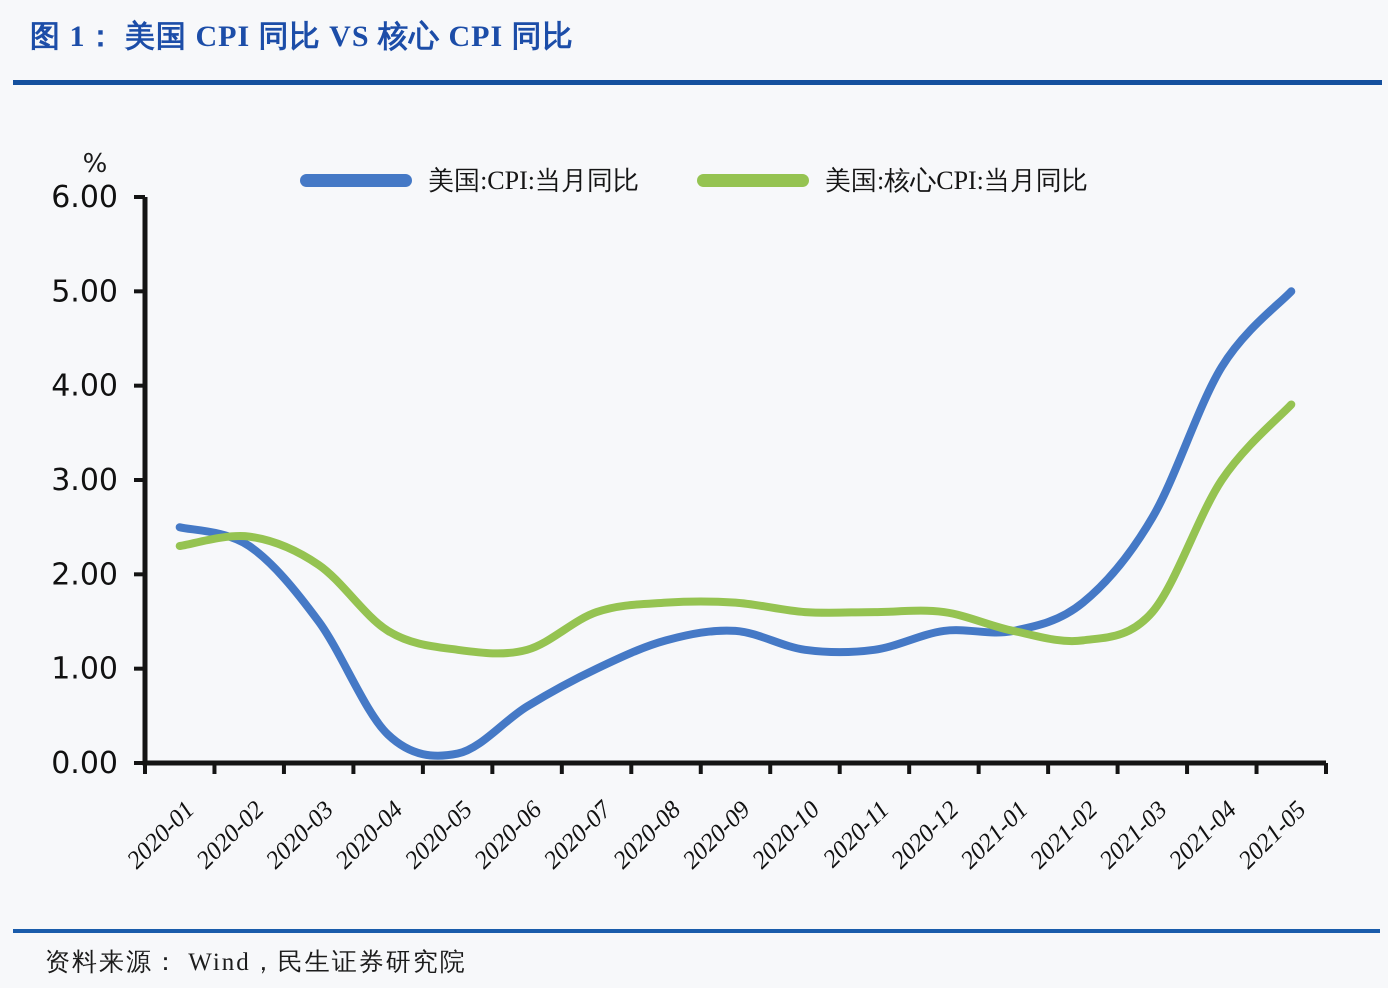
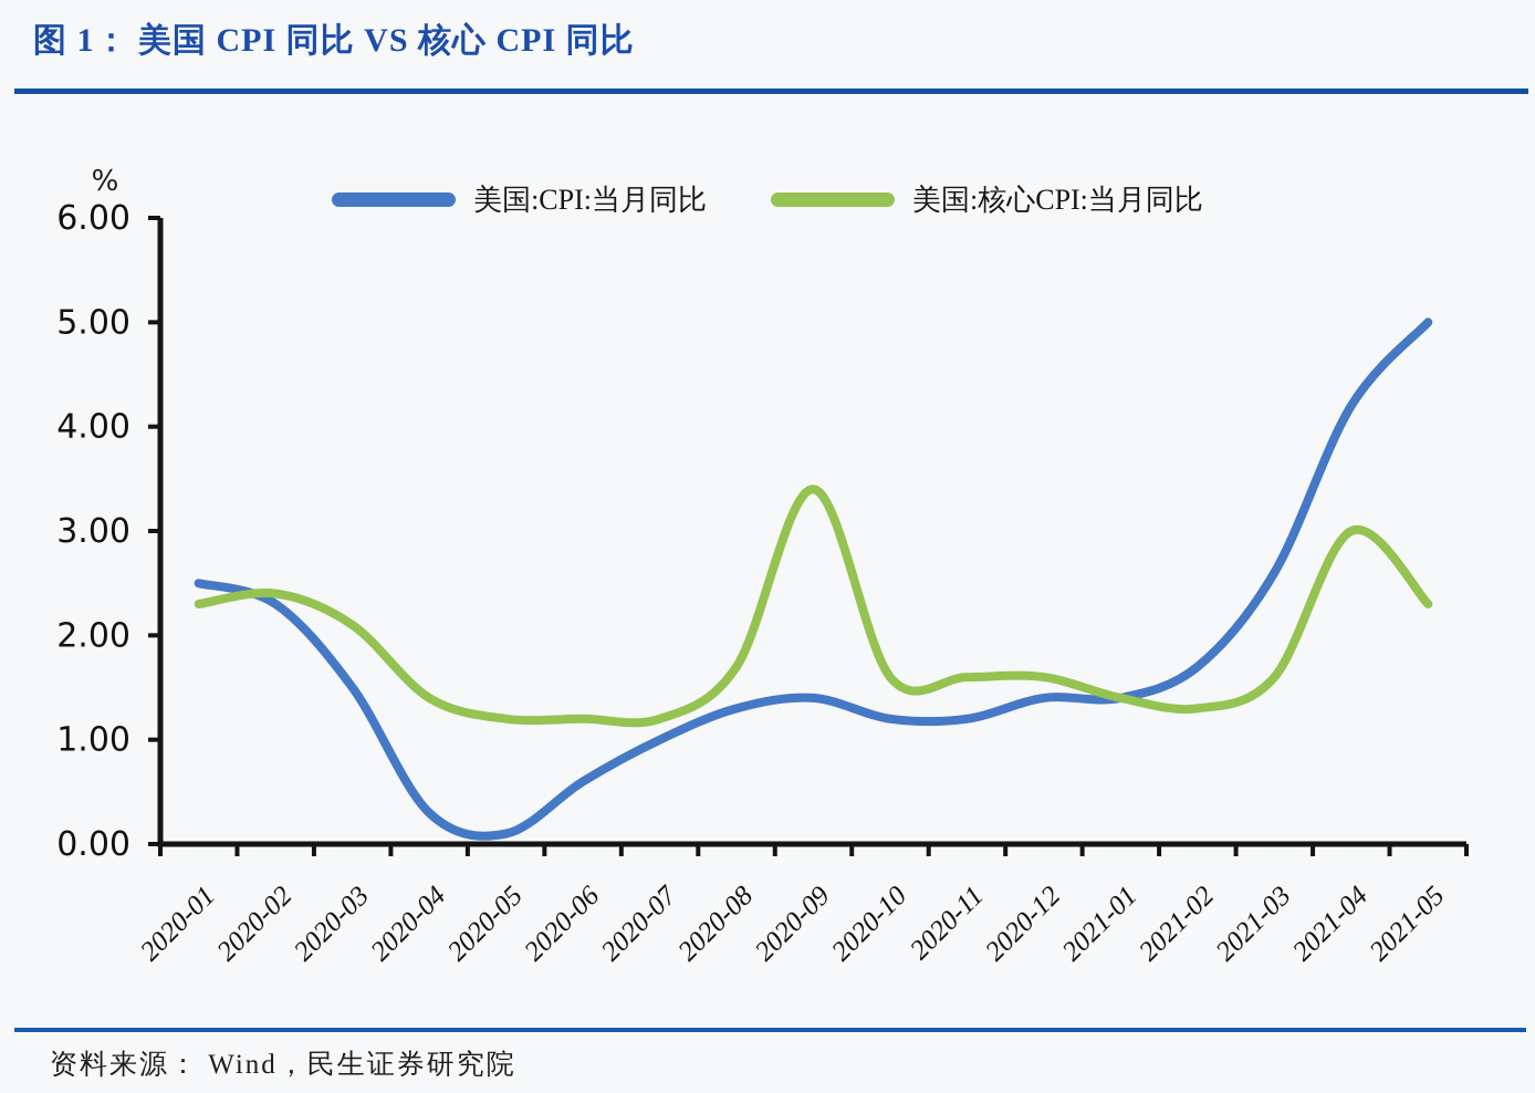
美国:核心CPI:当月同比/2020-07: 1.6 -> 1.2
美国:核心CPI:当月同比/2020-09: 1.7 -> 3.4
美国:核心CPI:当月同比/2021-05: 3.8 -> 2.3
